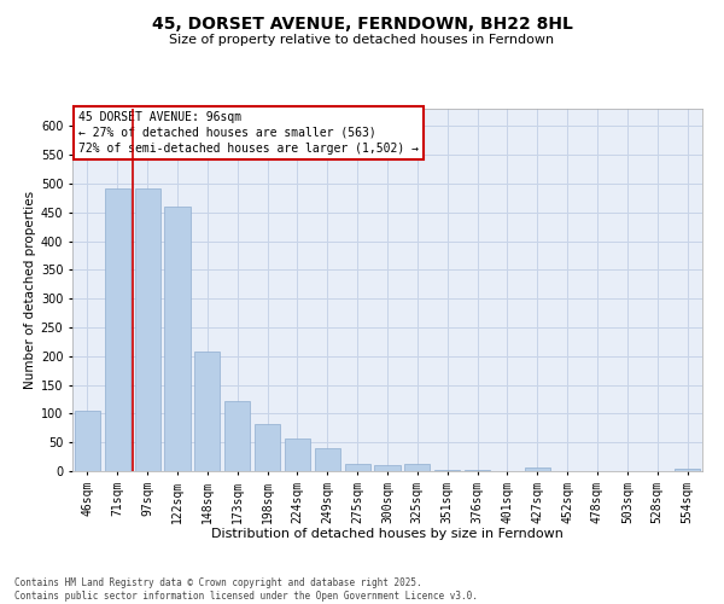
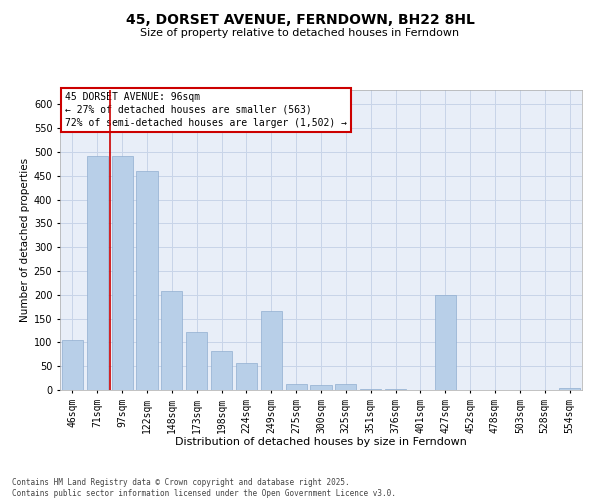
249sqm: 40 -> 165
427sqm: 6 -> 200
